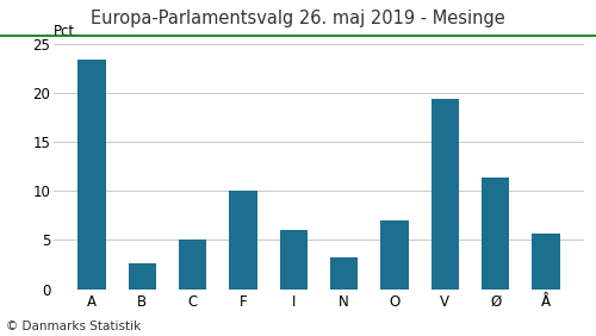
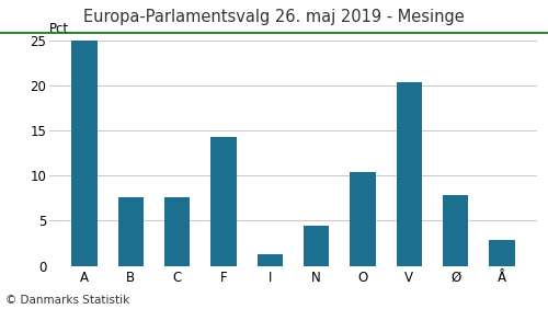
A: 23.4 -> 24.9
B: 2.6 -> 7.6
C: 5.0 -> 7.6
F: 10.0 -> 14.3
I: 6.0 -> 1.3
N: 3.2 -> 4.4
O: 7.0 -> 10.4
V: 19.4 -> 20.4
Ø: 11.4 -> 7.8
Å: 5.6 -> 2.8
